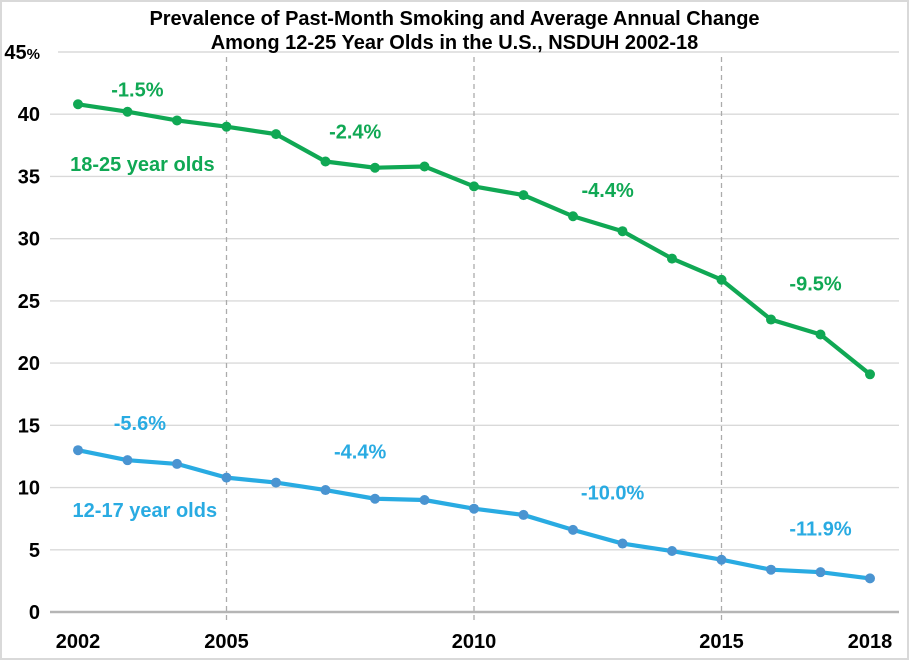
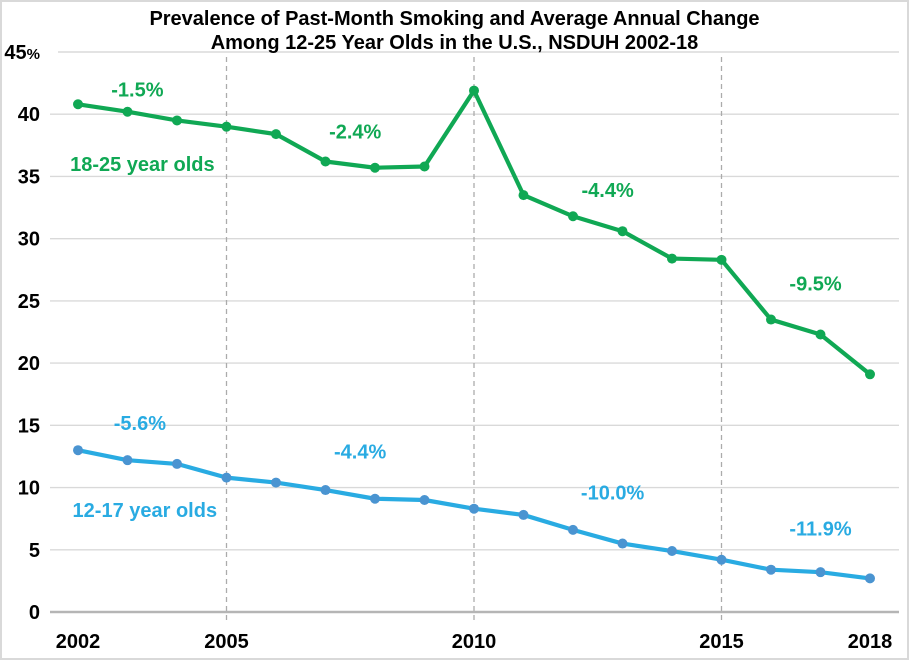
18-25 year olds/2010: 34.2 -> 41.9
18-25 year olds/2015: 26.7 -> 28.3
